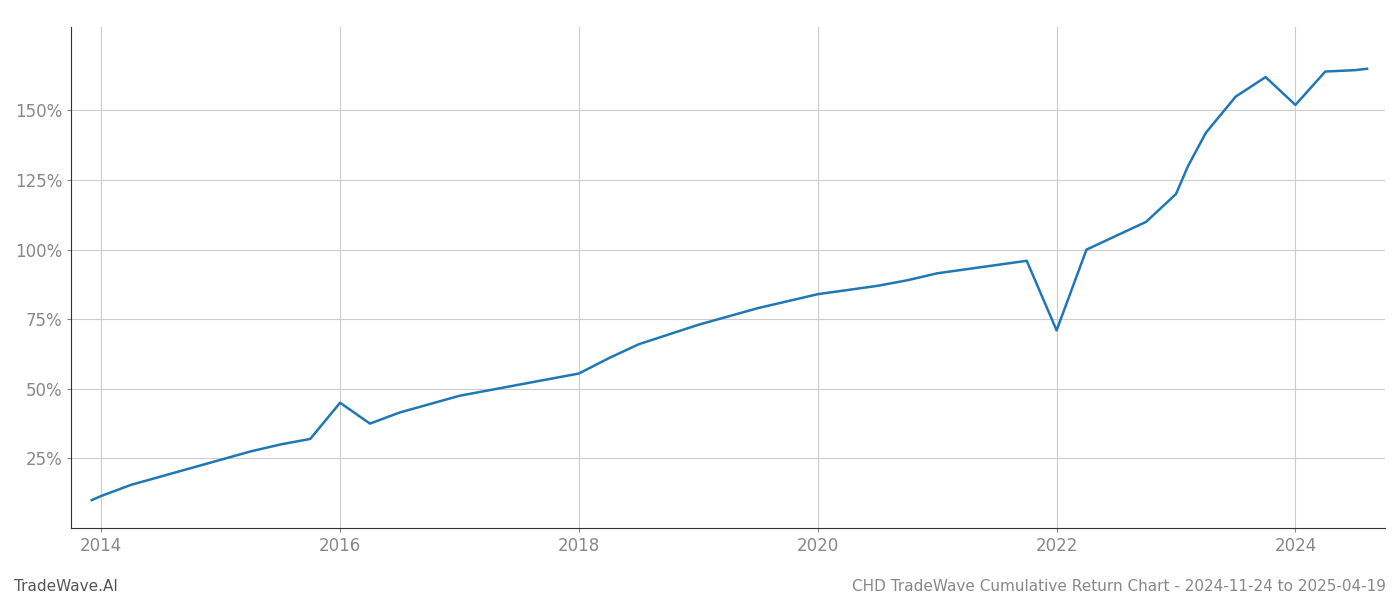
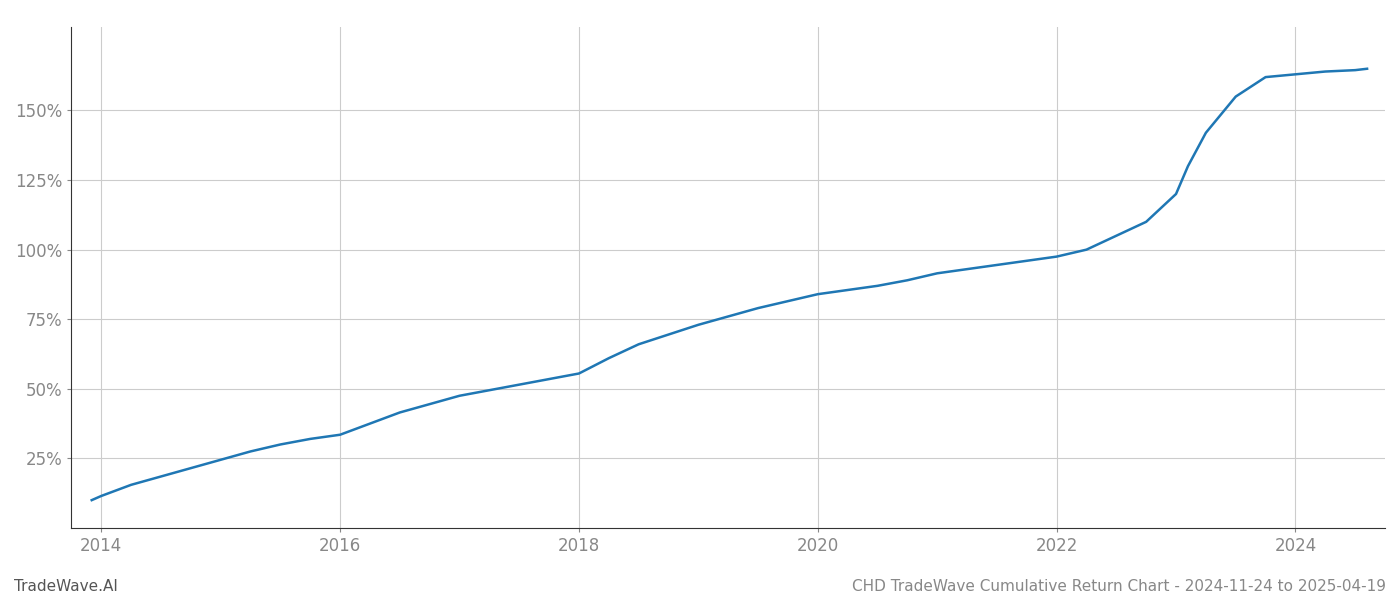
2016: 45.0% -> 33.5%
2022: 71.0% -> 97.5%
2024: 152.0% -> 163.0%
